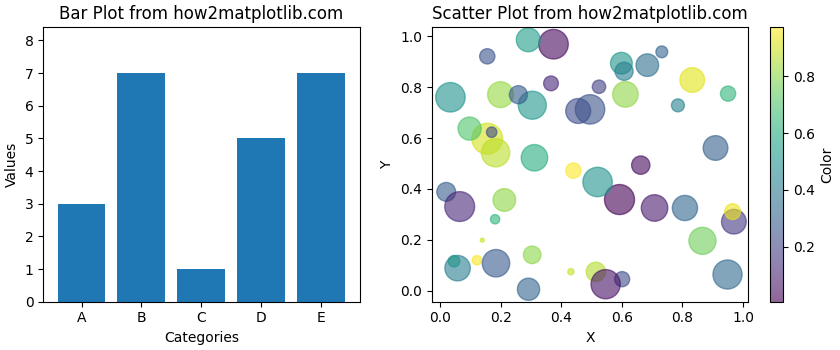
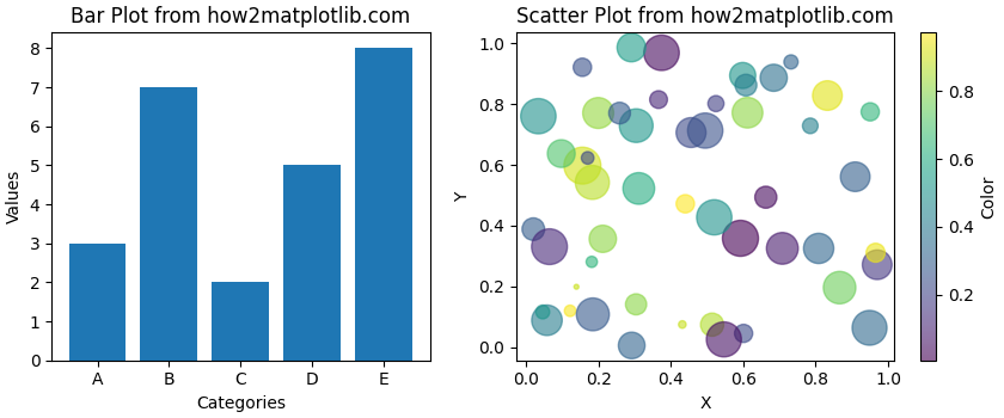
Bar Plot from how2matplotlib.com/C: 1 -> 2
Bar Plot from how2matplotlib.com/E: 7 -> 8
